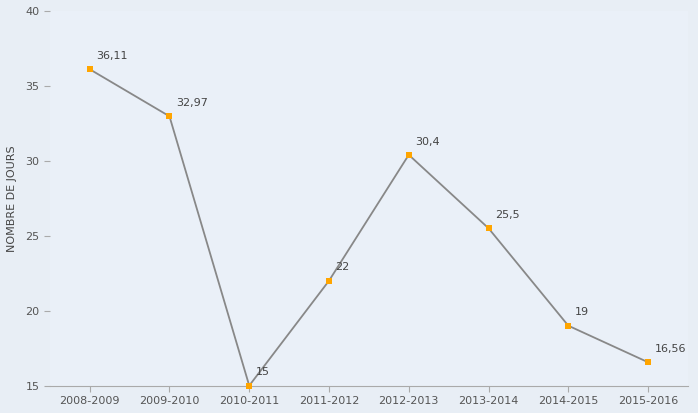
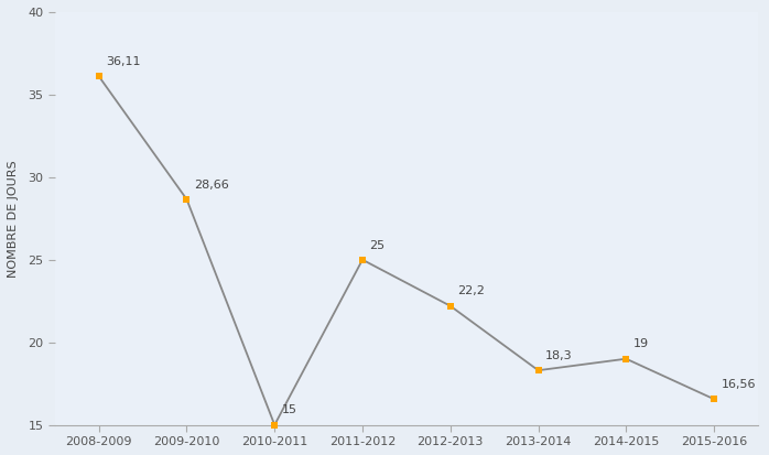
2009-2010: 32,97 -> 28,66
2011-2012: 22 -> 25
2012-2013: 30,4 -> 22,2
2013-2014: 25,5 -> 18,3
